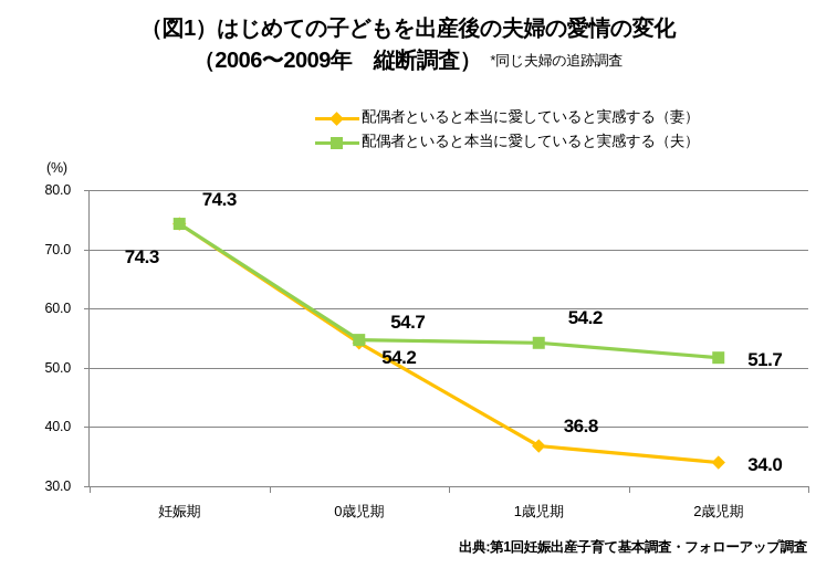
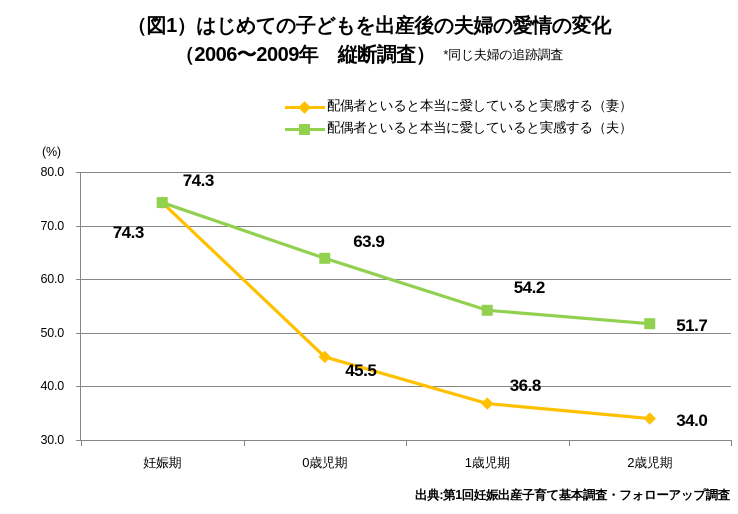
配偶者といると本当に愛していると実感する（妻）/0歳児期: 54.2 -> 45.5
配偶者といると本当に愛していると実感する（夫）/0歳児期: 54.7 -> 63.9
